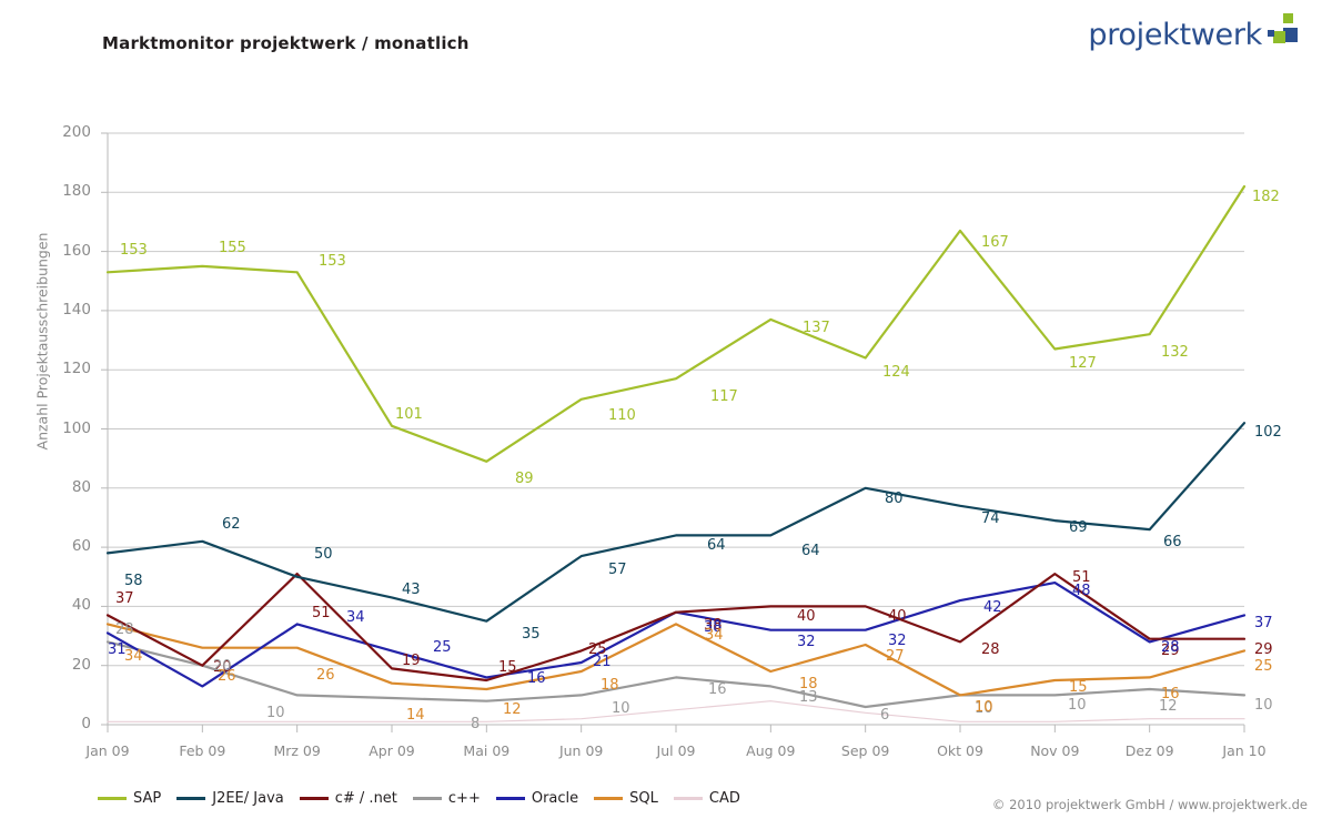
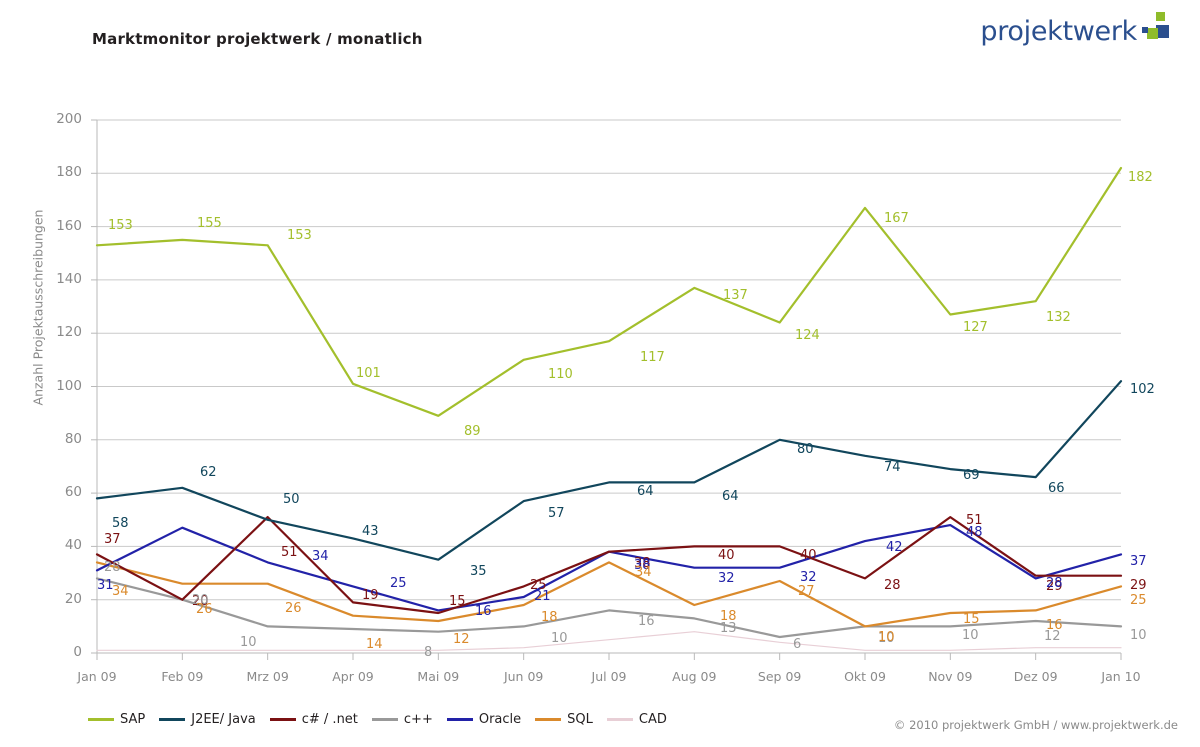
Oracle/Feb 09: 13 -> 47
